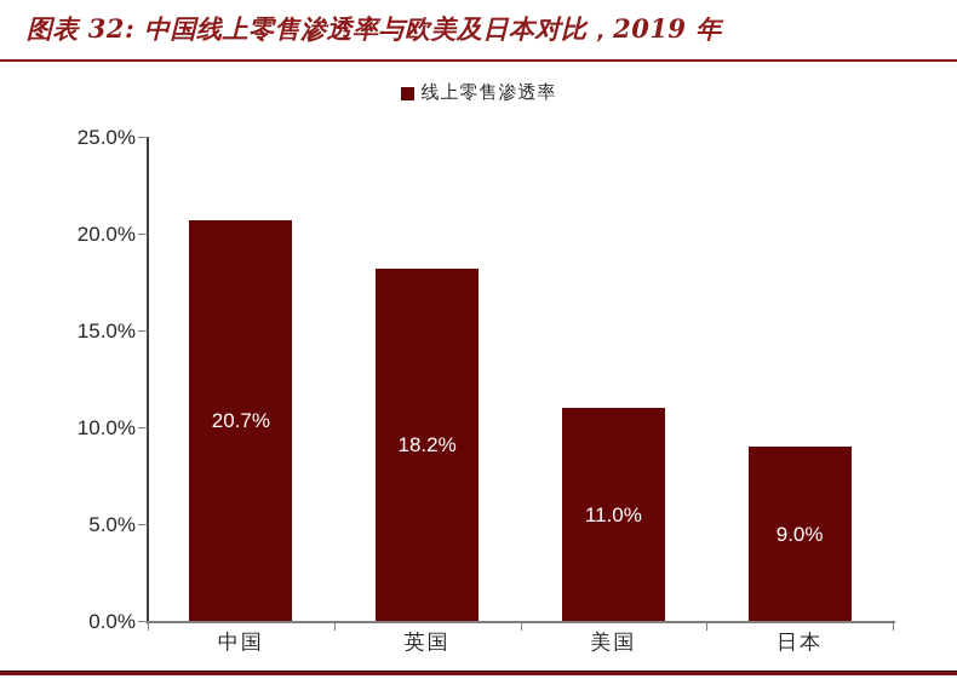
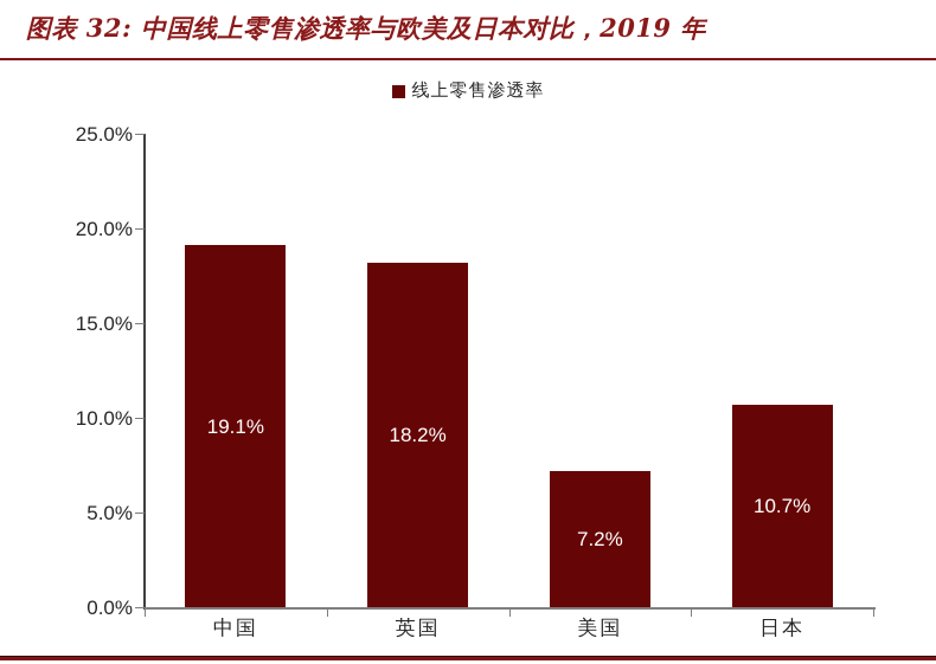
中国: 20.7% -> 19.1%
美国: 11.0% -> 7.2%
日本: 9.0% -> 10.7%
